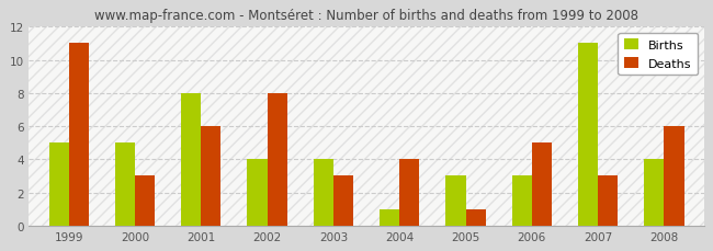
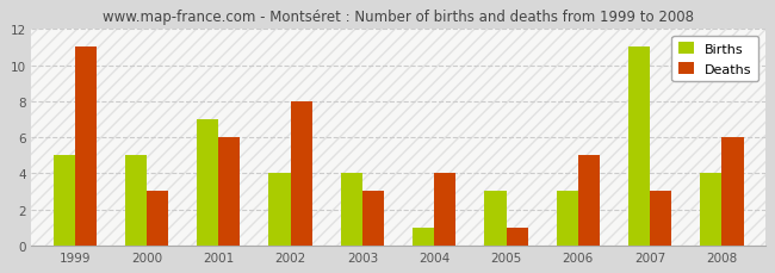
Births/2001: 8 -> 7
